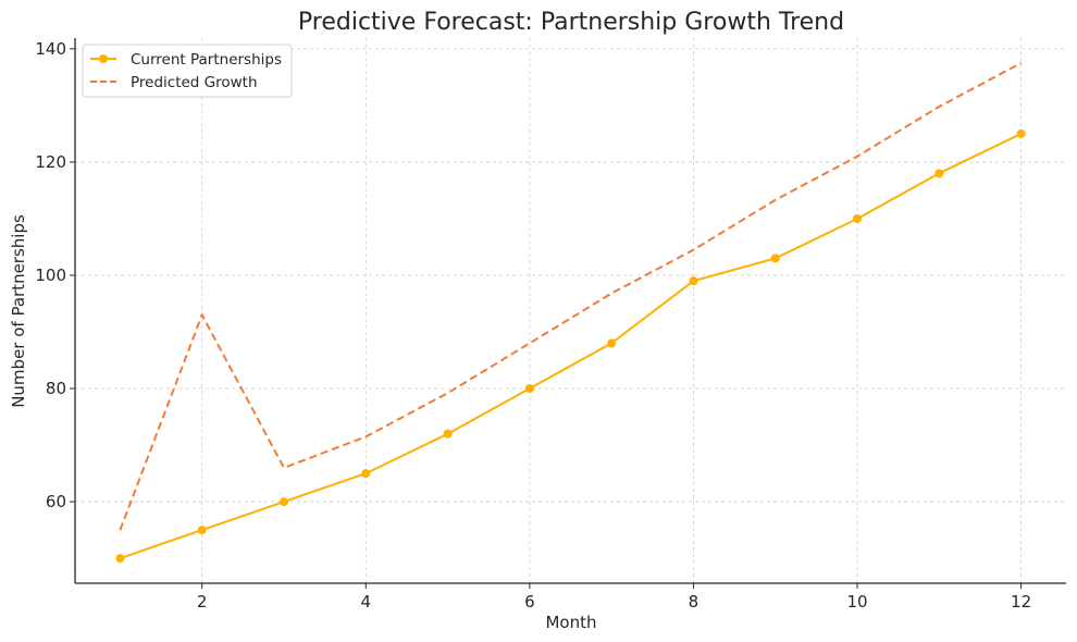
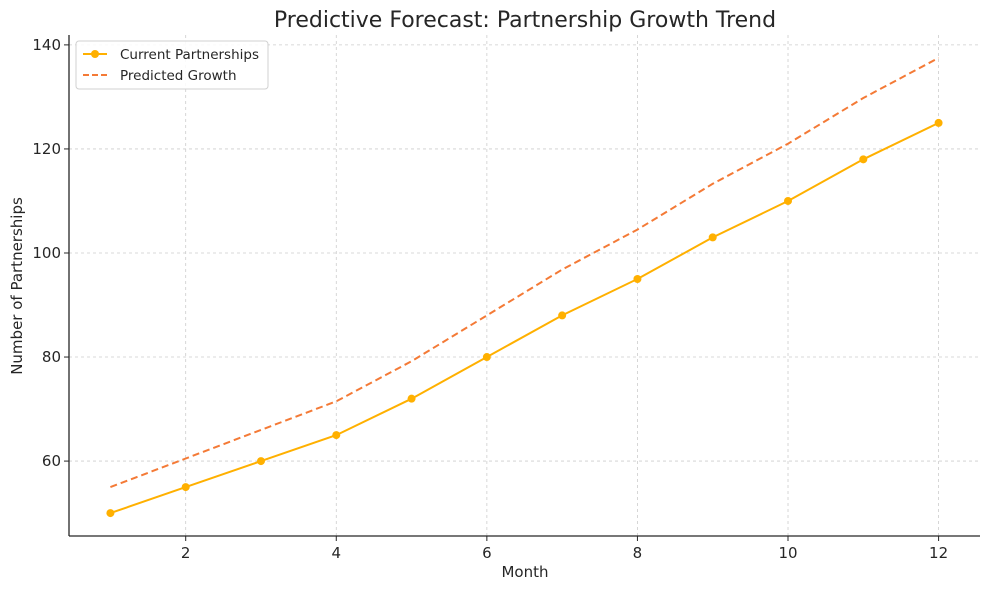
Predicted Growth/2: 93 -> 60
Current Partnerships/8: 99 -> 95
